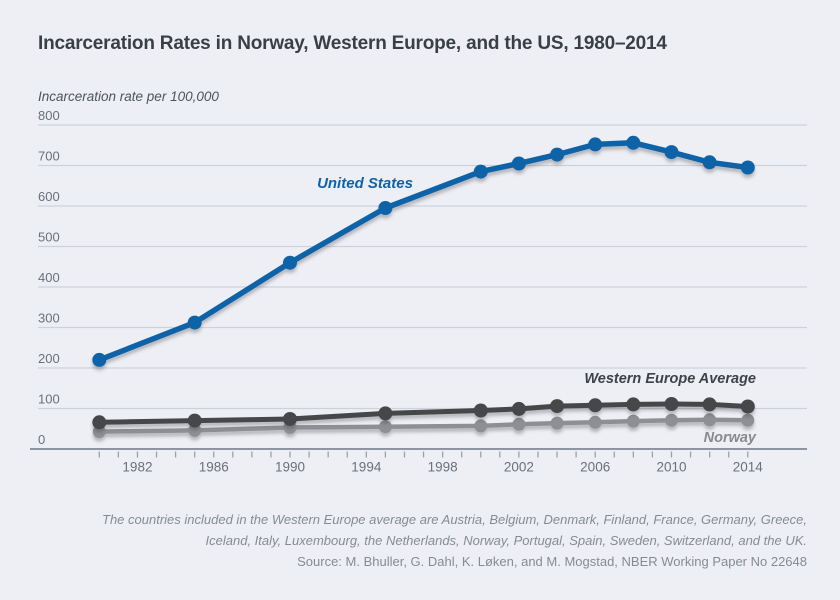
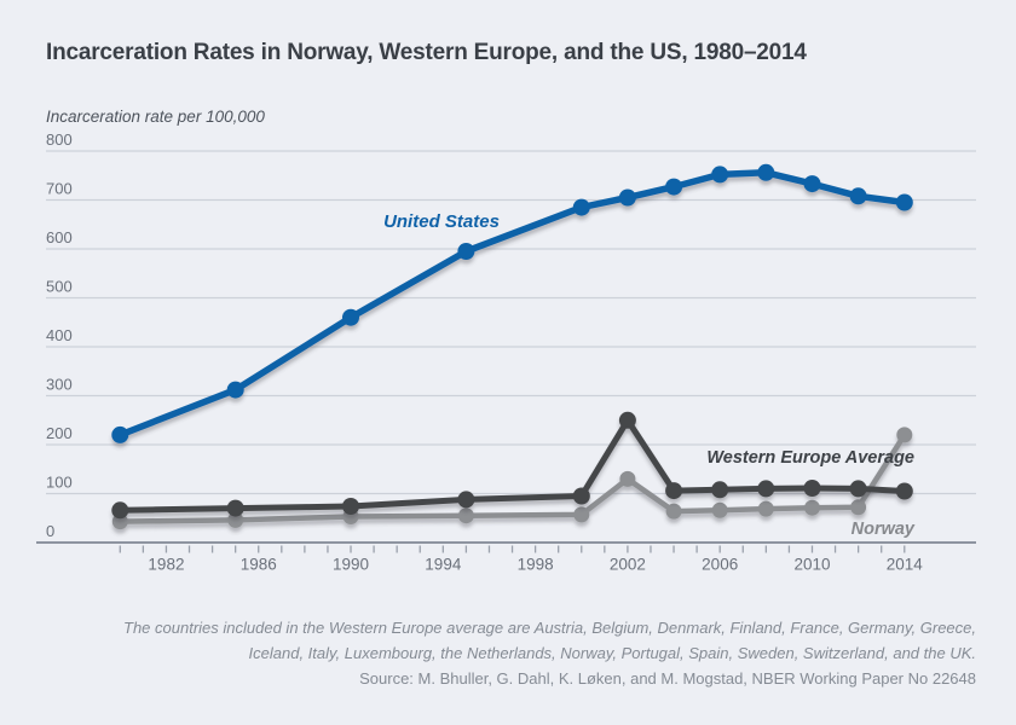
Western Europe Average/2002: 100 -> 250
Norway/2002: 60 -> 130
Norway/2014: 70 -> 220
